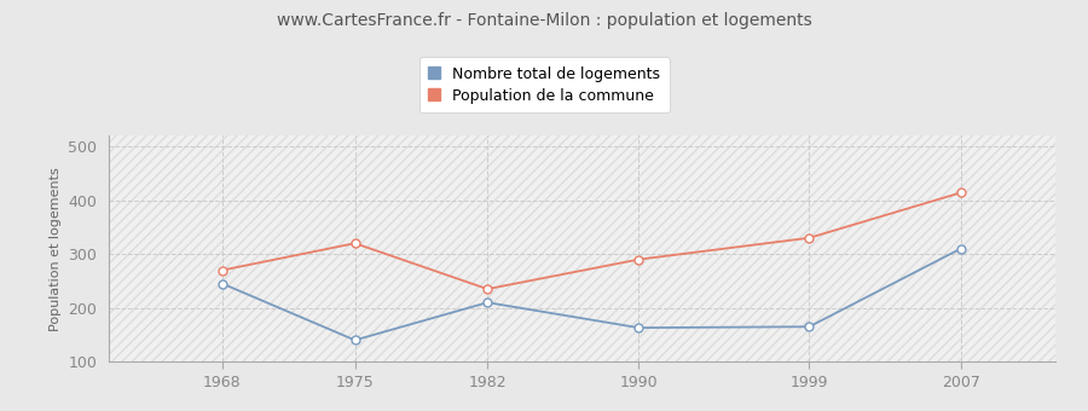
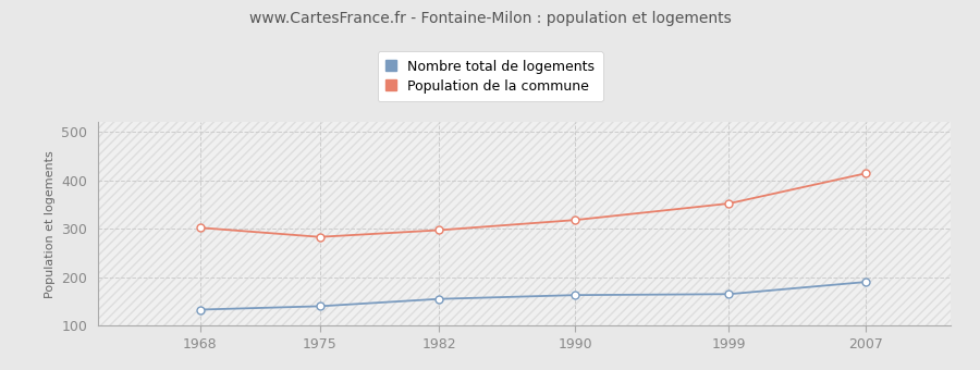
Nombre total de logements/1968: 245 -> 133
Population de la commune/1968: 270 -> 302
Population de la commune/1975: 320 -> 283
Nombre total de logements/1982: 210 -> 155
Population de la commune/1982: 235 -> 297
Population de la commune/1990: 290 -> 318
Population de la commune/1999: 330 -> 352
Nombre total de logements/2007: 310 -> 190
